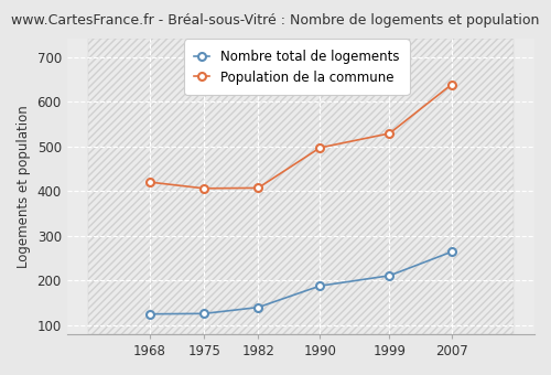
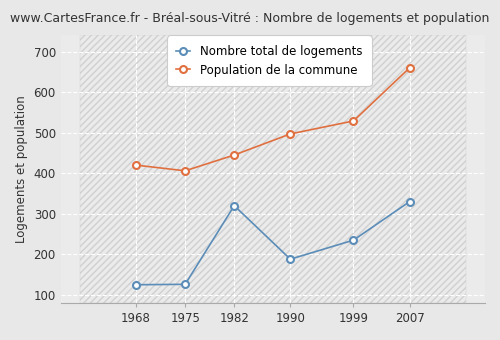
Nombre total de logements/1982: 140 -> 320
Population de la commune/1982: 407 -> 445
Nombre total de logements/1999: 211 -> 235
Nombre total de logements/2007: 264 -> 330
Population de la commune/2007: 638 -> 660
